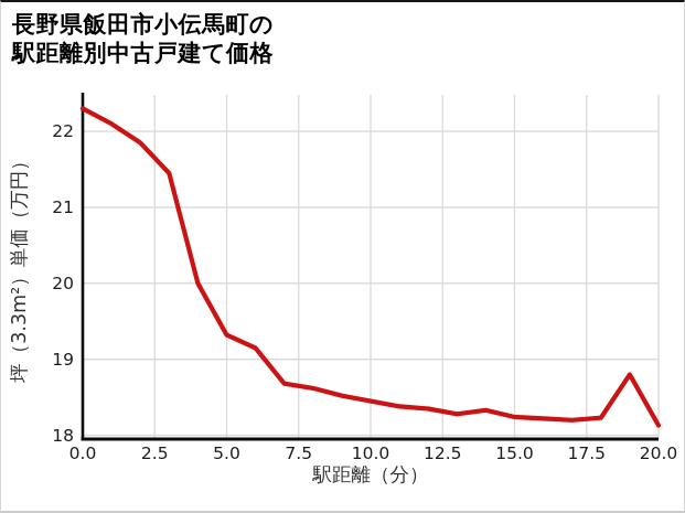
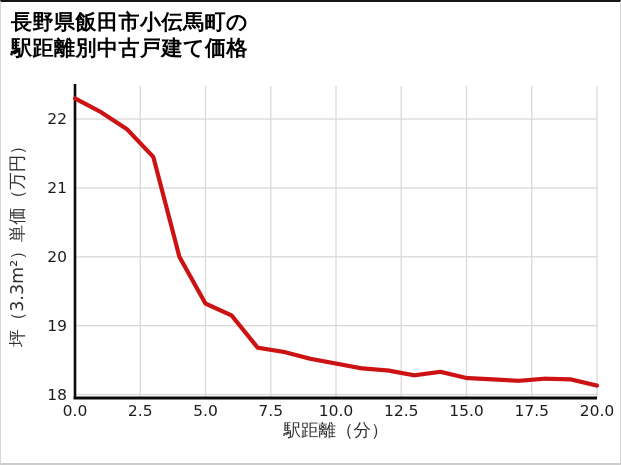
19: 18.8 -> 18.2
